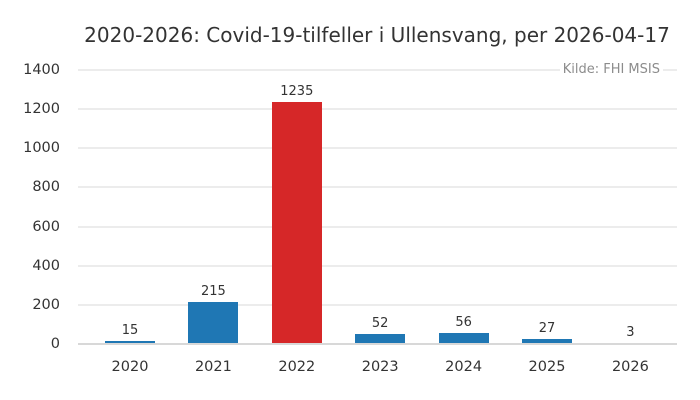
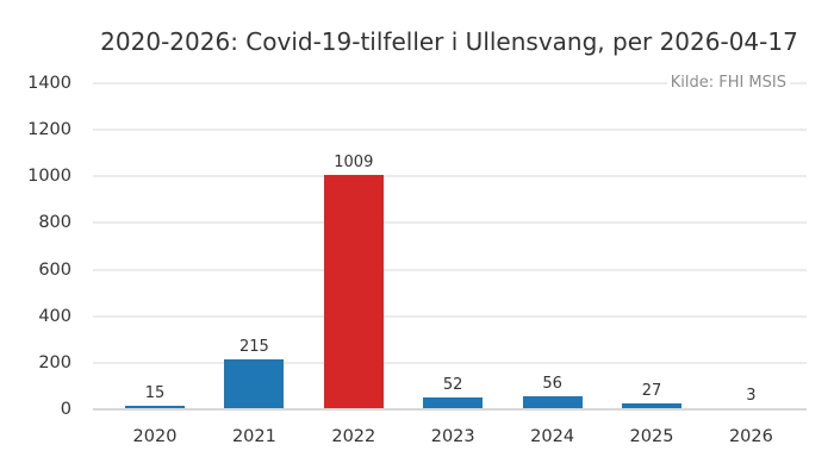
2022: 1235 -> 1009
